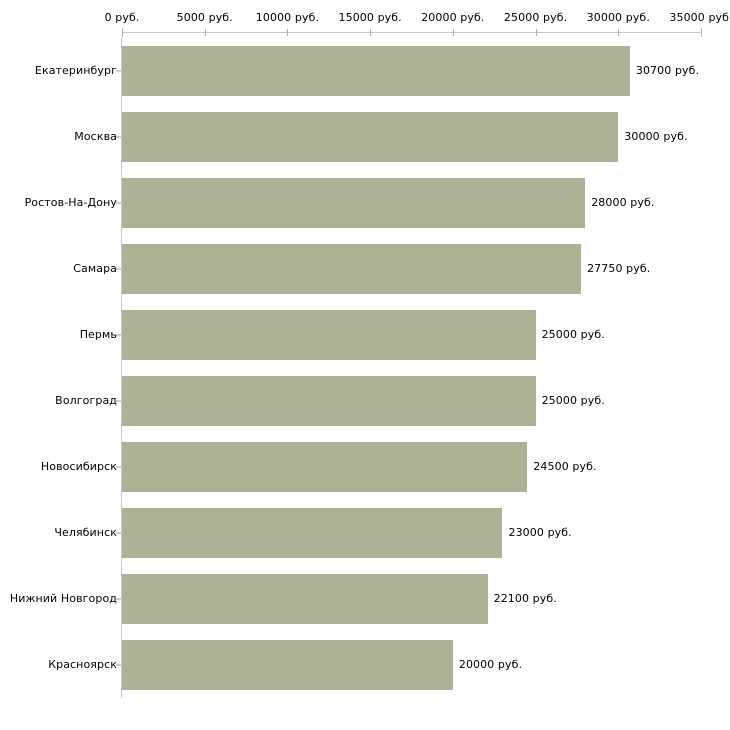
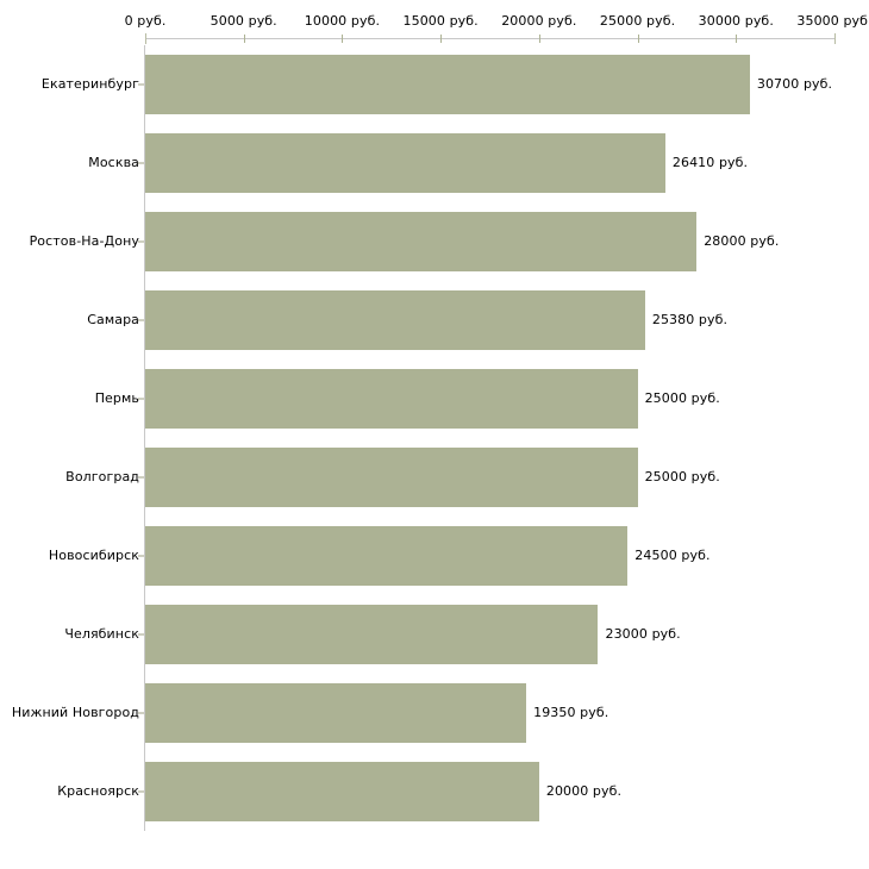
Москва: 30000 -> 26410
Самара: 27750 -> 25380
Нижний Новгород: 22100 -> 19350
